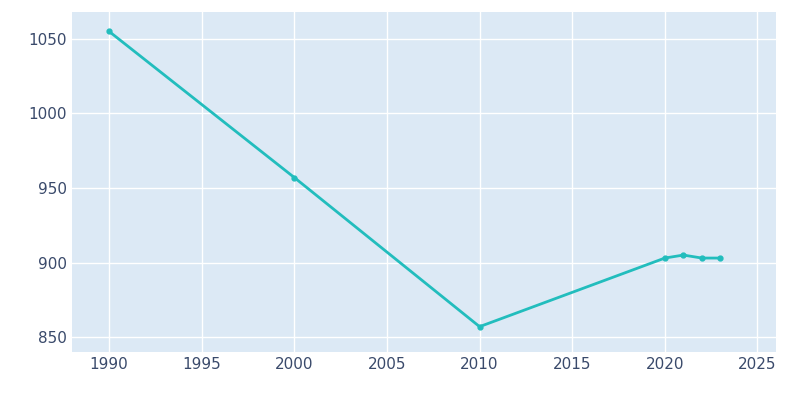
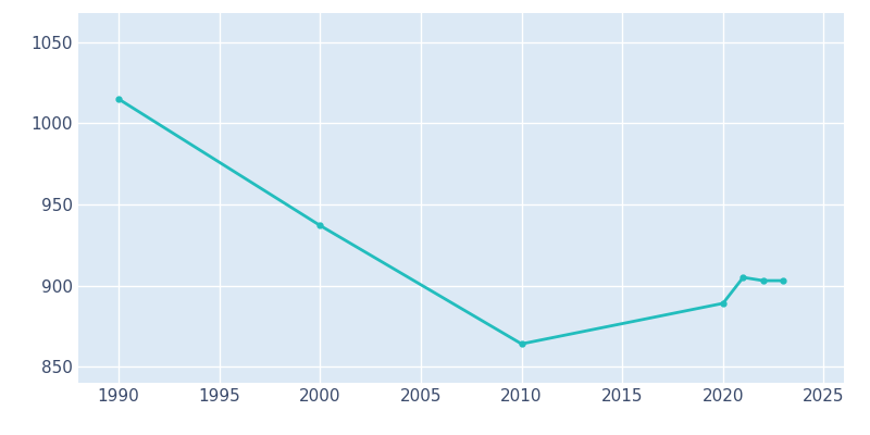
1990: 1055 -> 1015
2000: 957 -> 937
2010: 857 -> 864
2020: 903 -> 889
